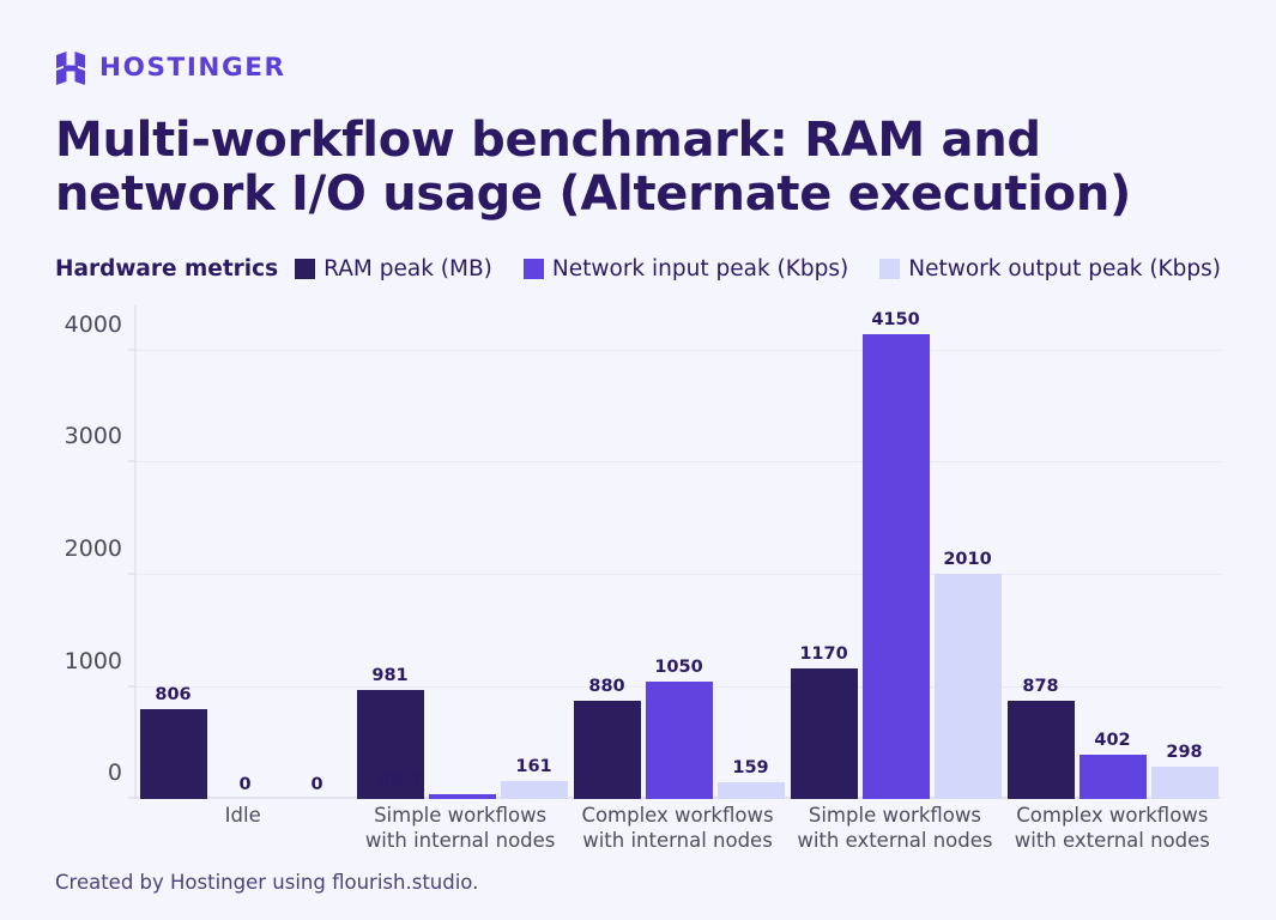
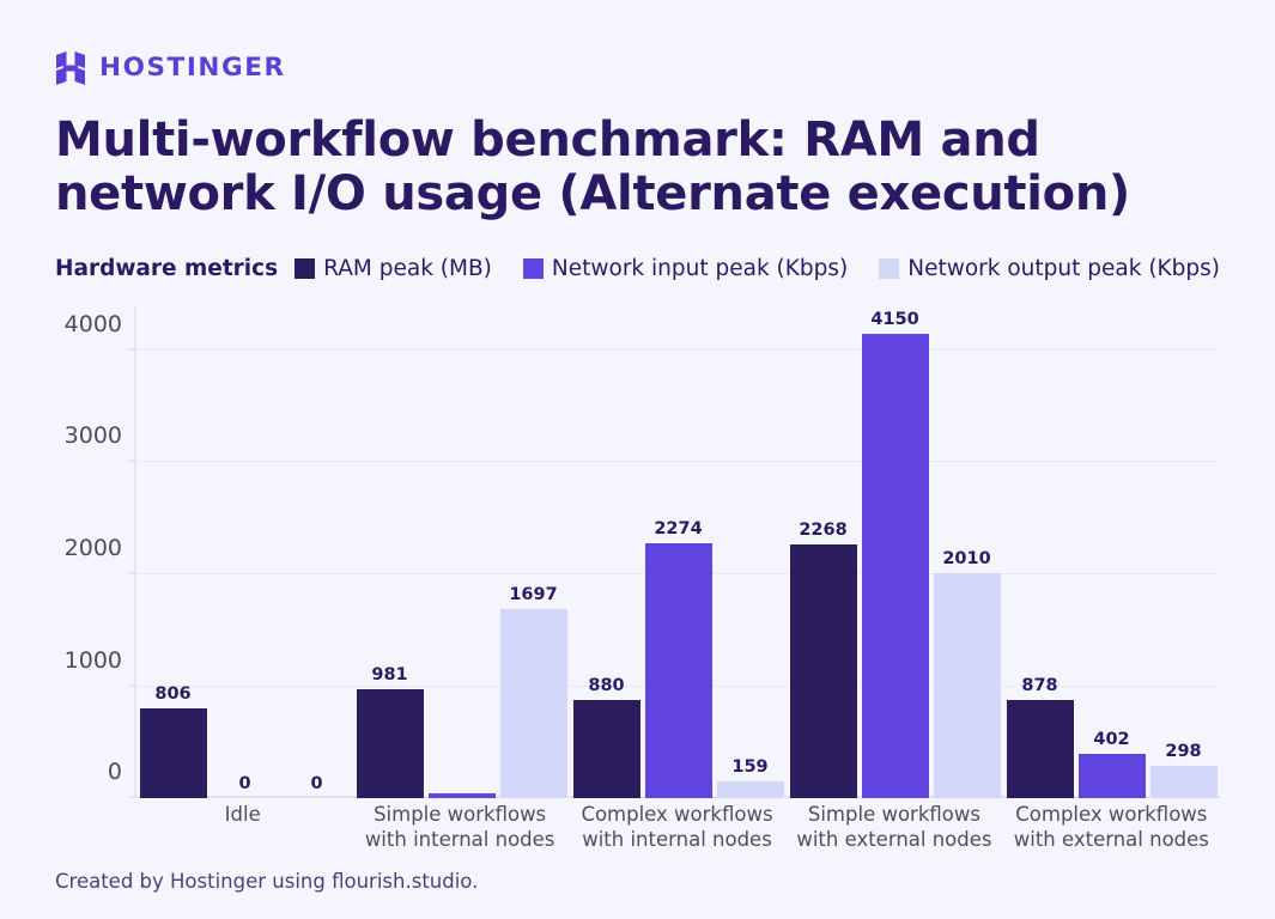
Network output peak (Kbps)/Simple workflows with internal nodes: 161 -> 1697
Network input peak (Kbps)/Complex workflows with internal nodes: 1050 -> 2274
RAM peak (MB)/Simple workflows with external nodes: 1170 -> 2268
